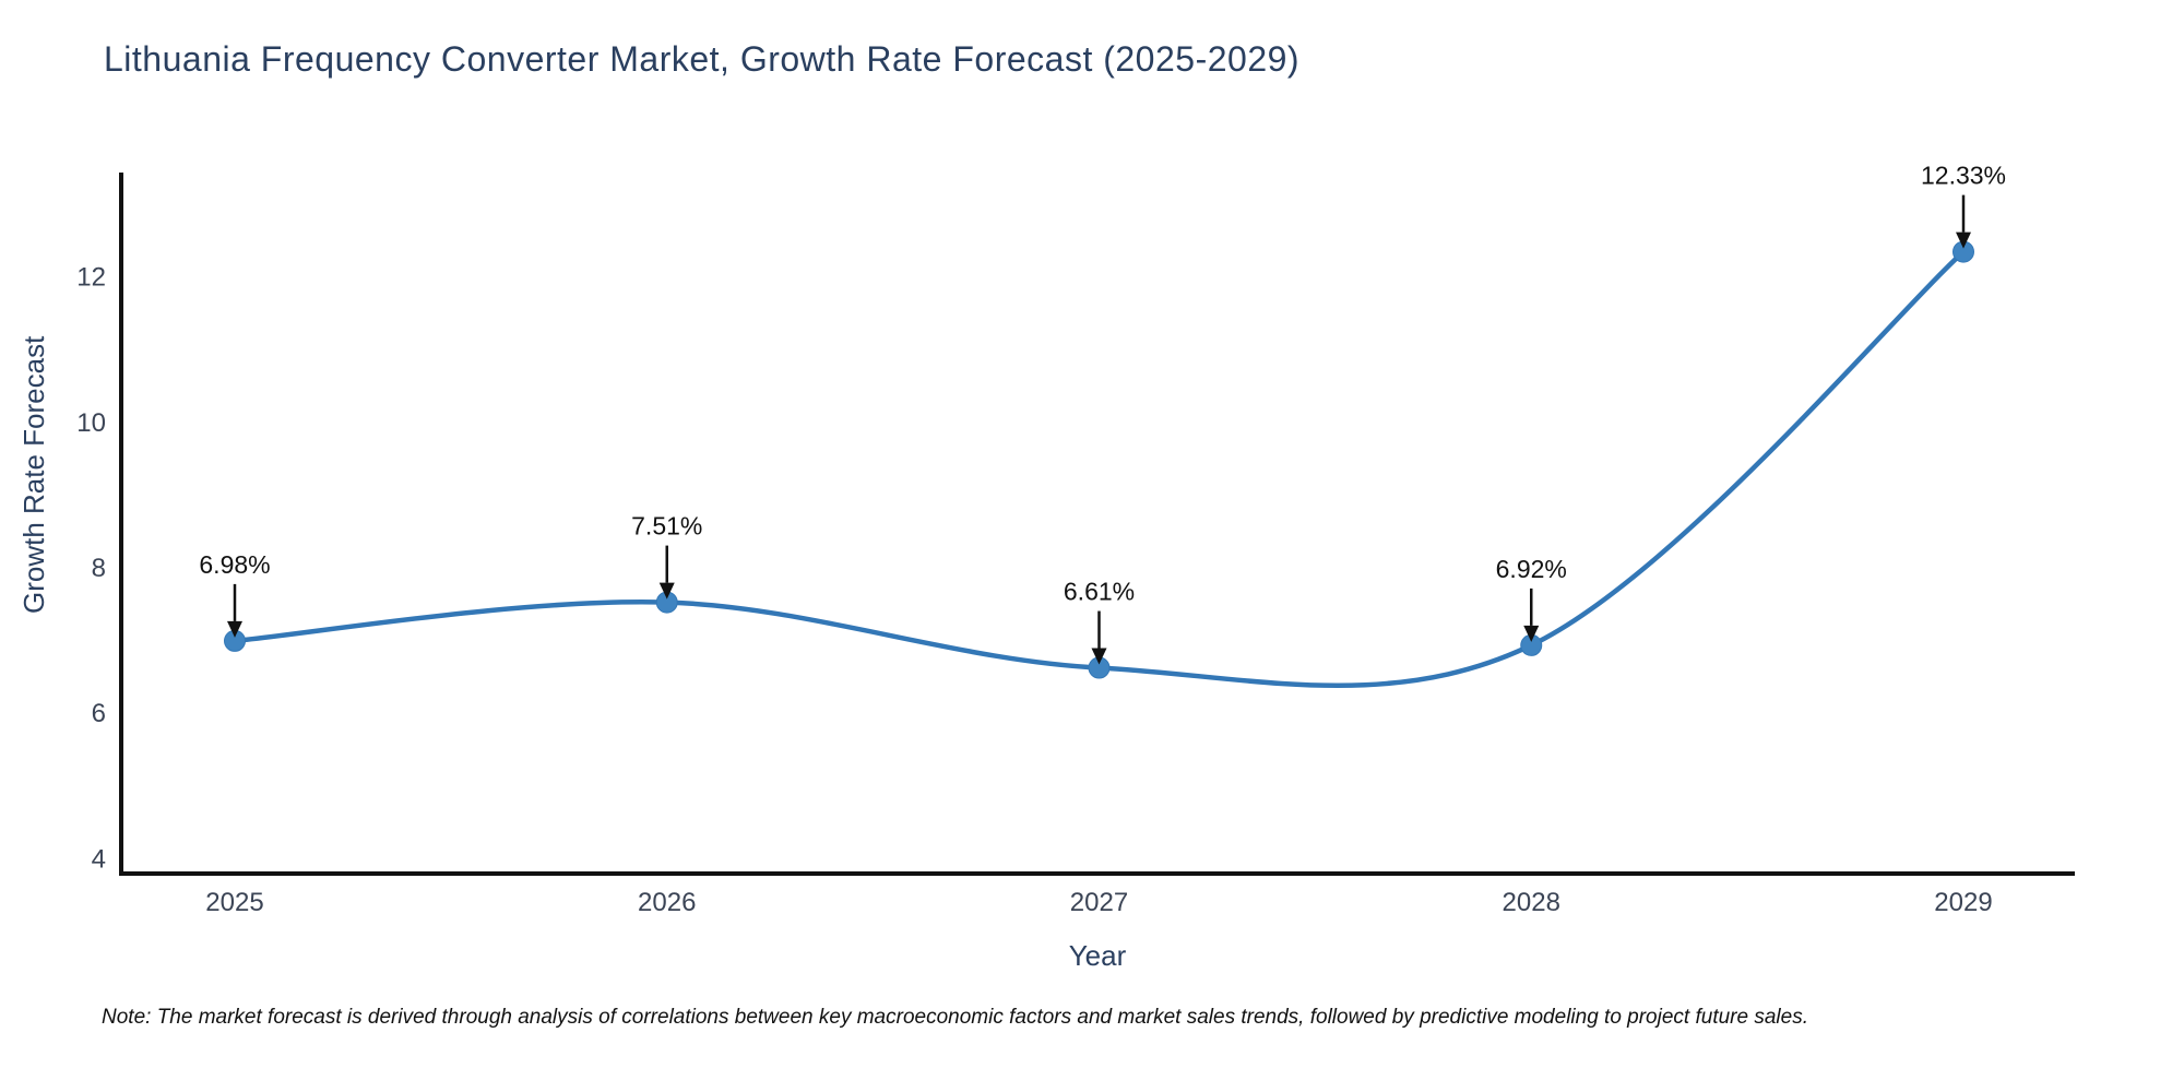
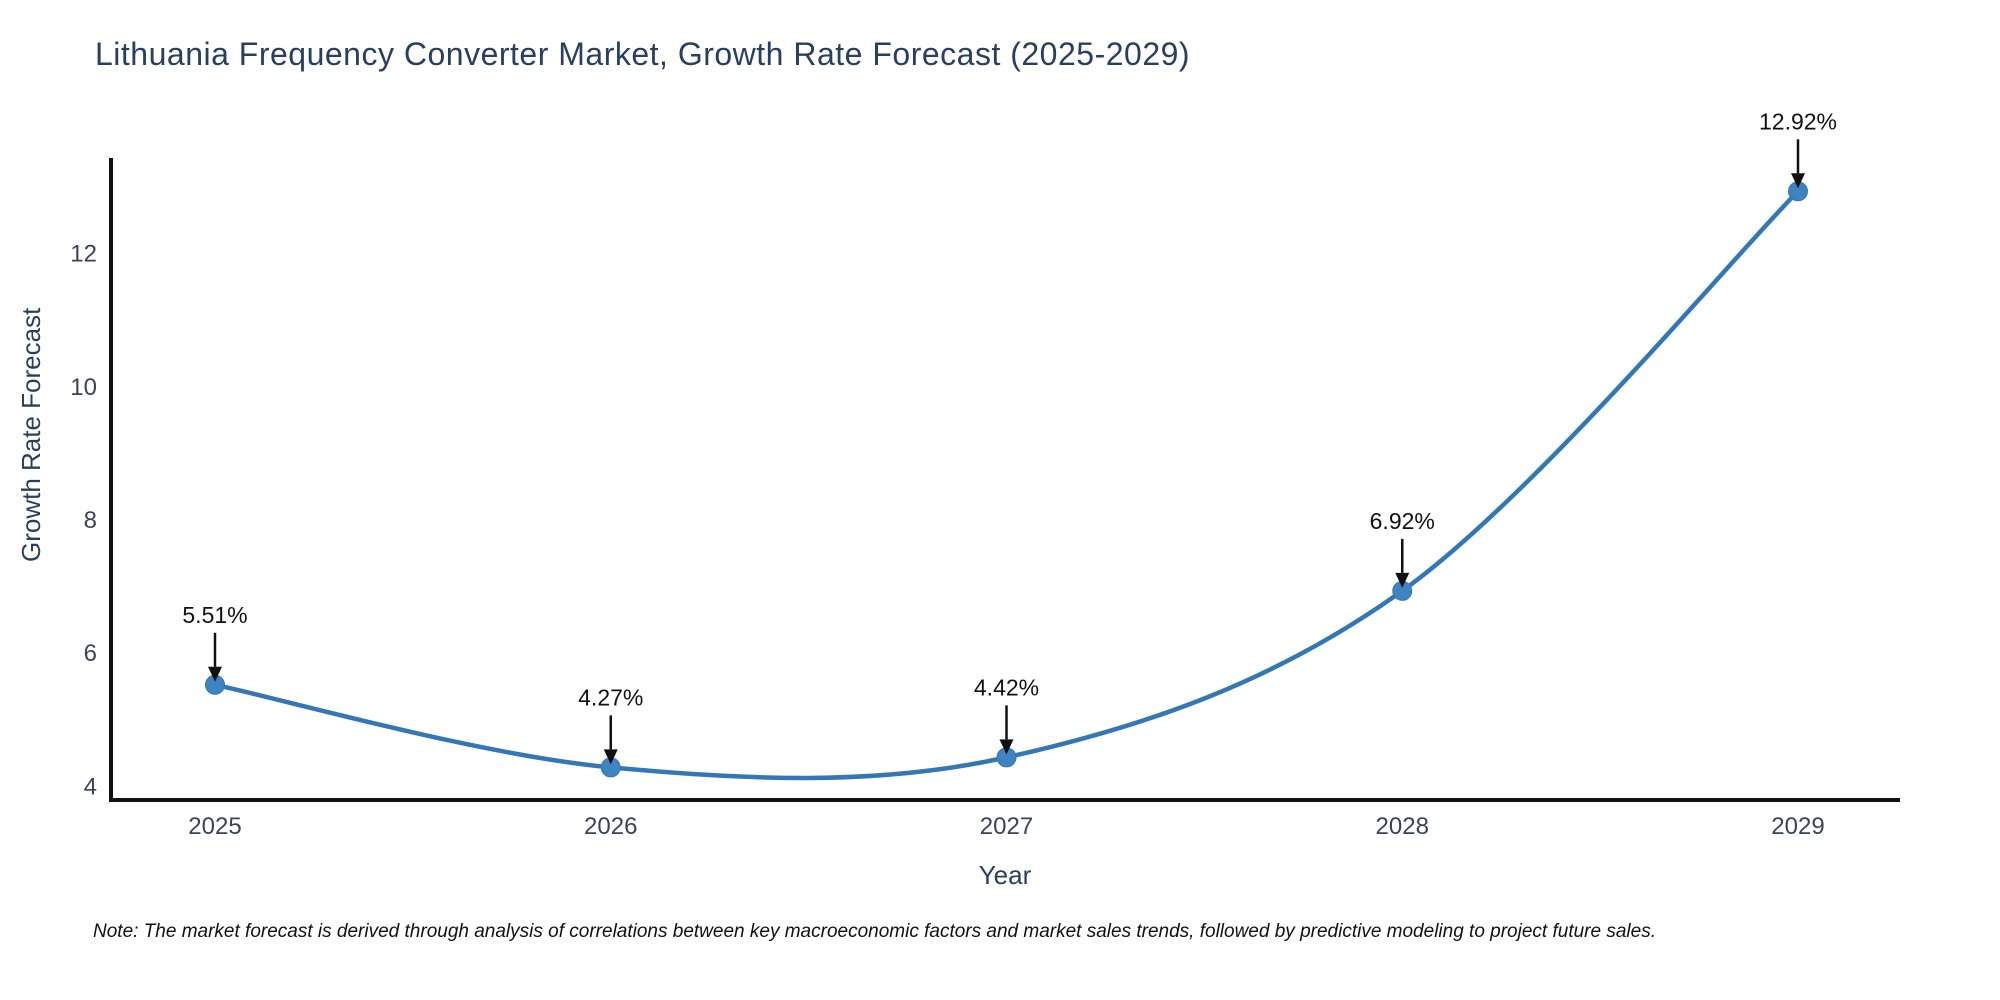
2025: 6.98% -> 5.51%
2026: 7.51% -> 4.27%
2027: 6.61% -> 4.42%
2029: 12.33% -> 12.92%
